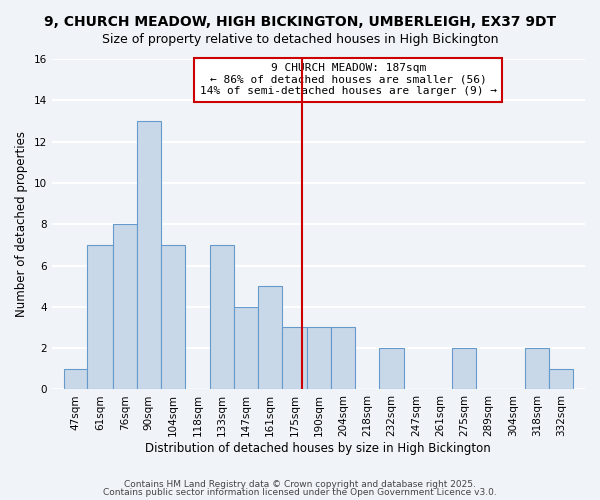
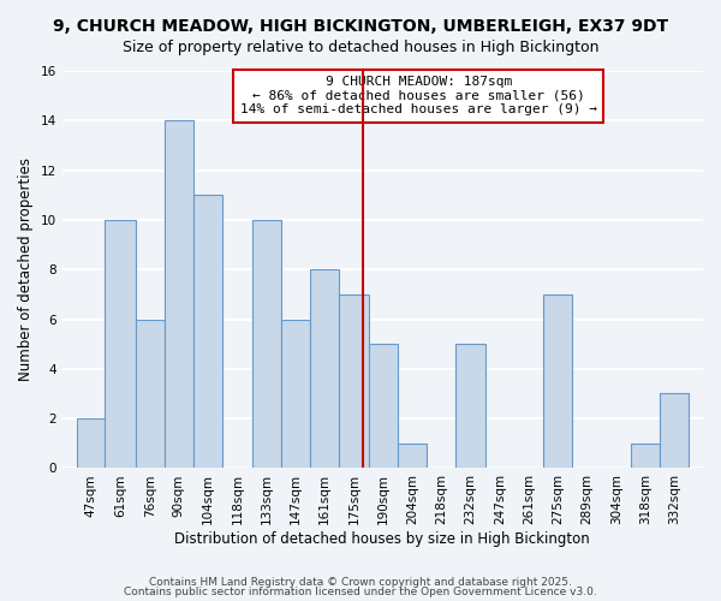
47sqm: 1 -> 2
61sqm: 7 -> 10
76sqm: 8 -> 6
90sqm: 13 -> 14
104sqm: 7 -> 11
133sqm: 7 -> 10
147sqm: 4 -> 6
161sqm: 5 -> 8
175sqm: 3 -> 7
190sqm: 3 -> 5
204sqm: 3 -> 1
232sqm: 2 -> 5
275sqm: 2 -> 7
318sqm: 2 -> 1
332sqm: 1 -> 3
